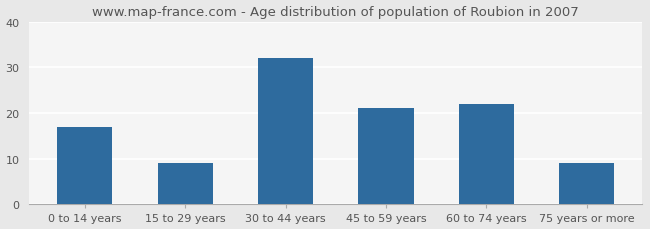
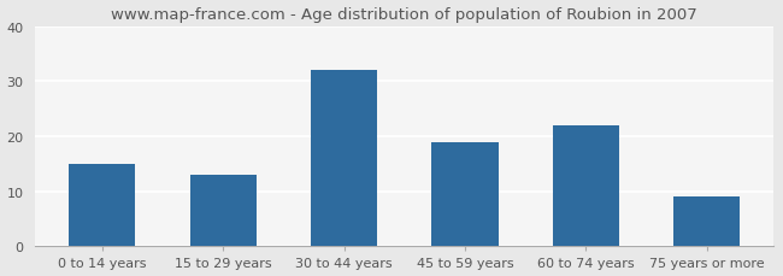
0 to 14 years: 17 -> 15
15 to 29 years: 9 -> 13
45 to 59 years: 21 -> 19
